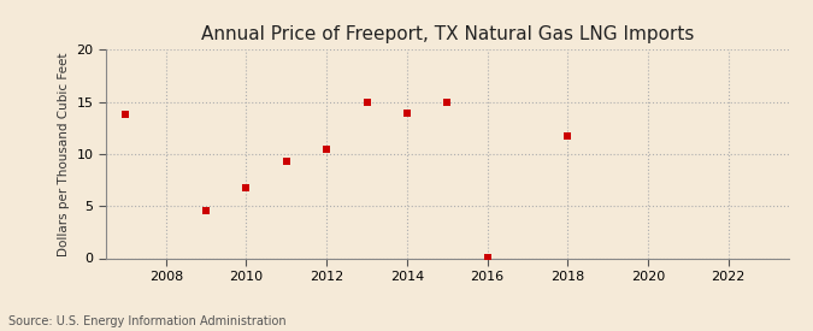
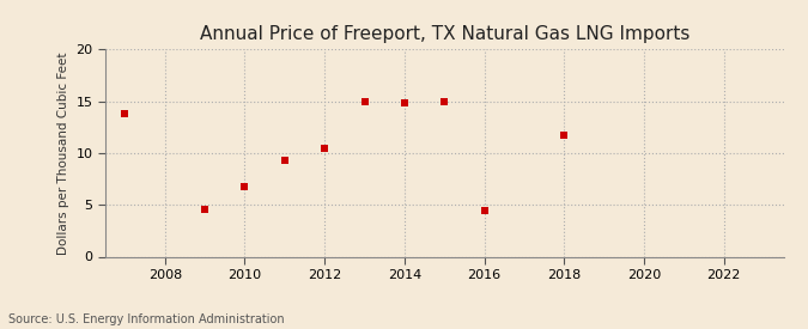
2014: 13.9 -> 14.8
2016: 0.1 -> 4.4
